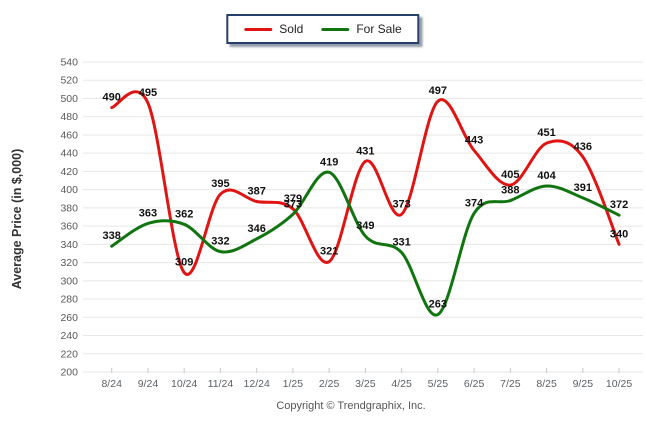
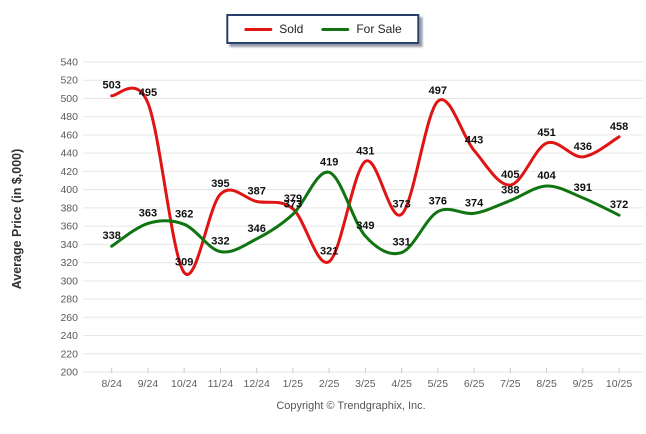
Sold/8/24: 490 -> 503
For Sale/5/25: 263 -> 376
Sold/10/25: 340 -> 458
